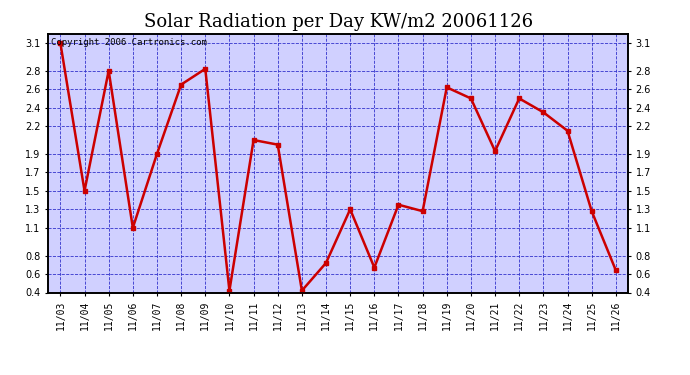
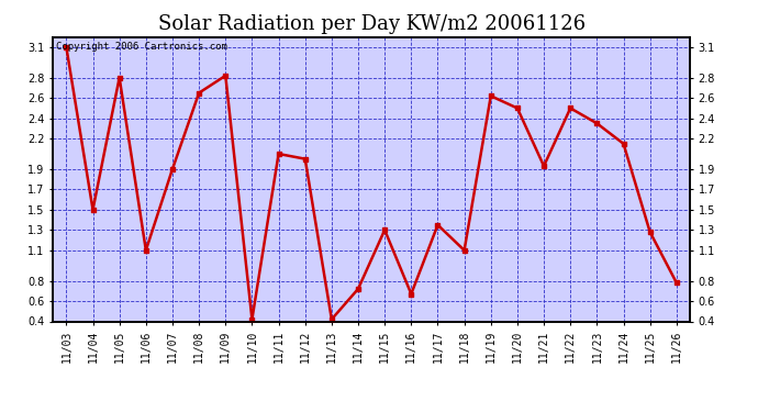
11/18: 1.28 -> 1.10
11/26: 0.64 -> 0.78
